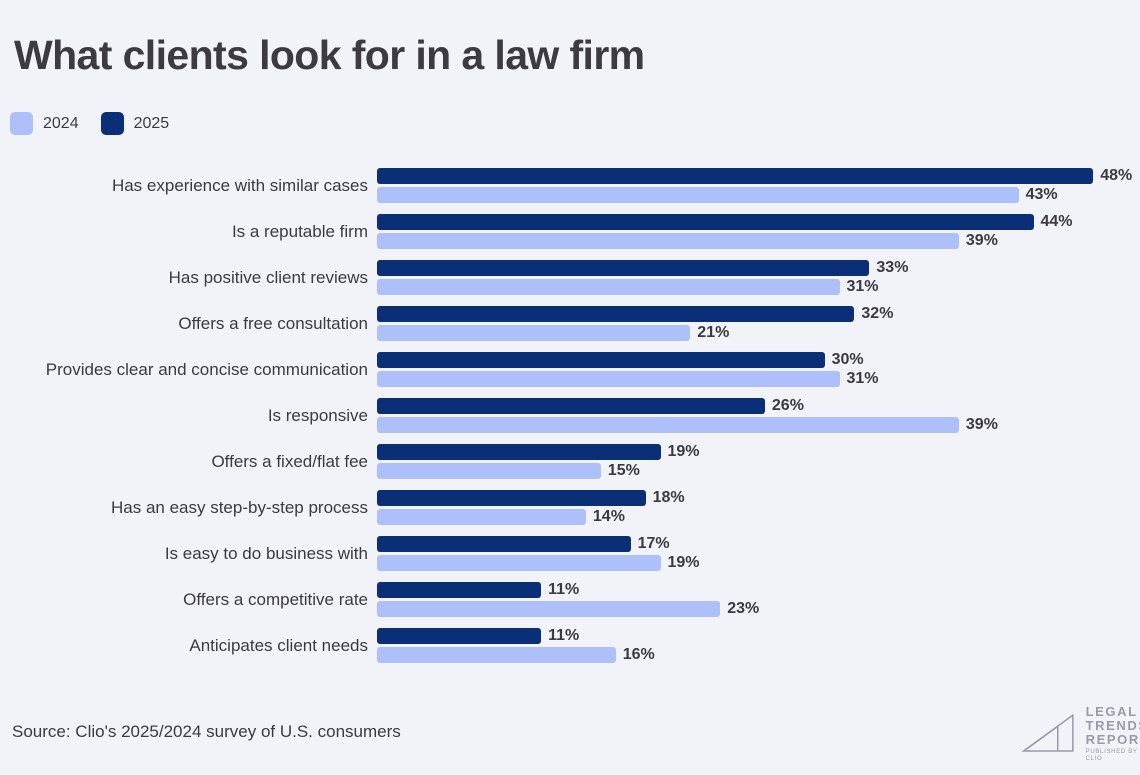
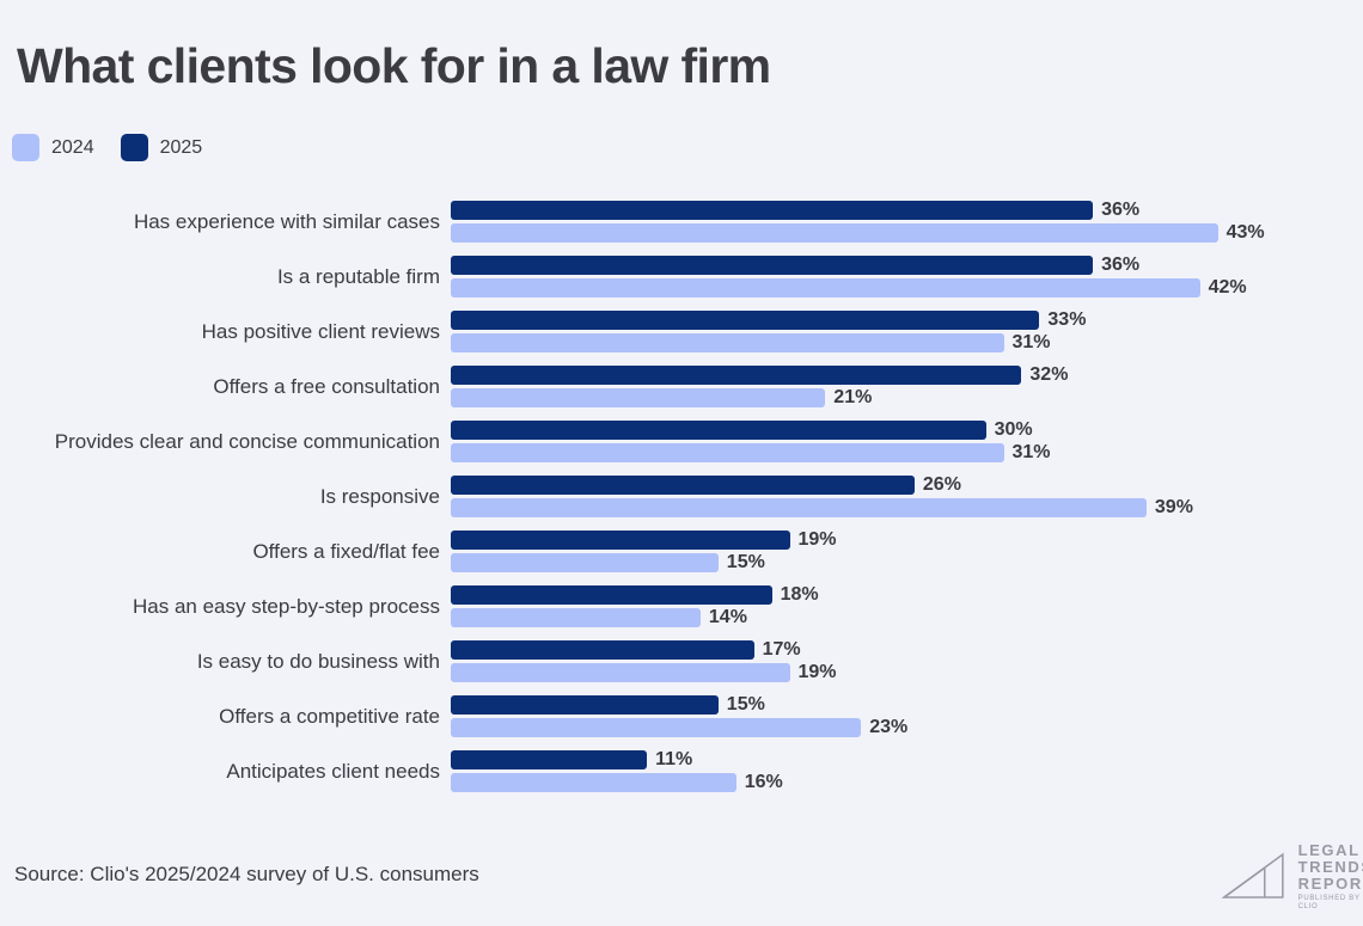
2025/Has experience with similar cases: 48% -> 36%
2025/Is a reputable firm: 44% -> 36%
2024/Is a reputable firm: 39% -> 42%
2025/Offers a competitive rate: 11% -> 15%
